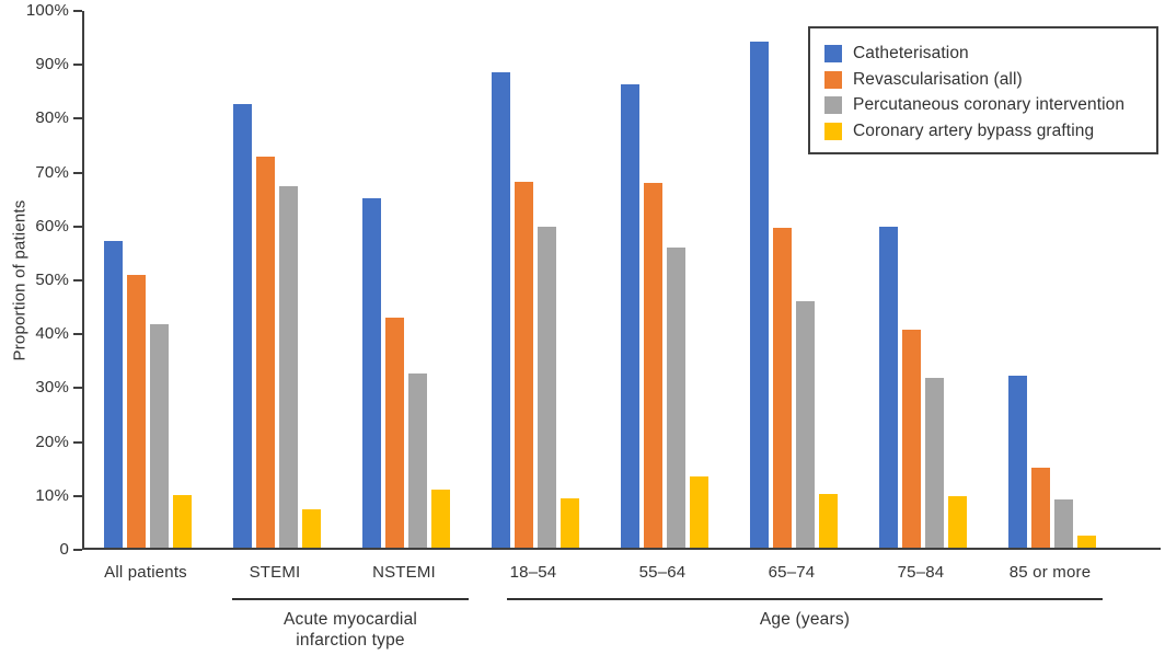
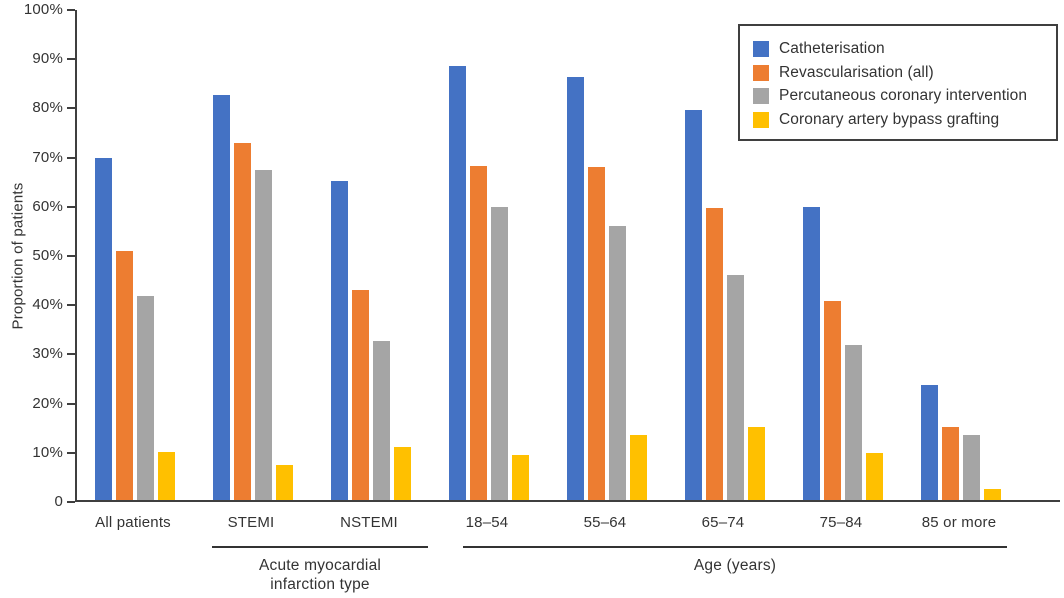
Catheterisation/All patients: 57% -> 70%
Catheterisation/65–74: 94% -> 79%
Coronary artery bypass grafting/65–74: 10% -> 15%
Catheterisation/85 or more: 32% -> 23%
Percutaneous coronary intervention/85 or more: 9% -> 13%
